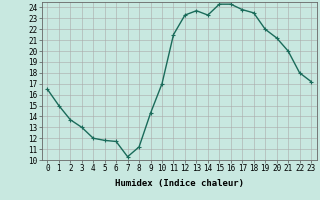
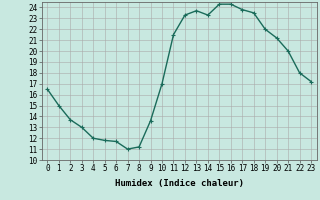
7: 10.3 -> 11.0
9: 14.3 -> 13.6
